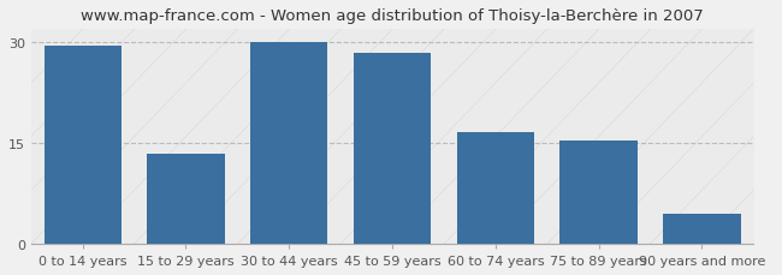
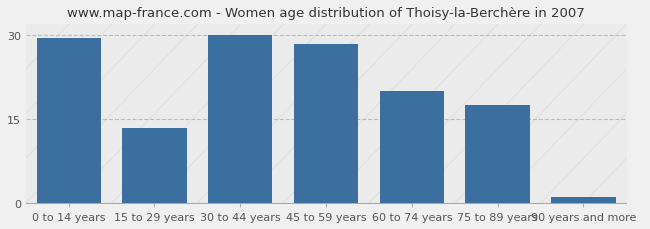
60 to 74 years: 16.6 -> 20.0
75 to 89 years: 15.4 -> 17.5
90 years and more: 4.4 -> 1.0
